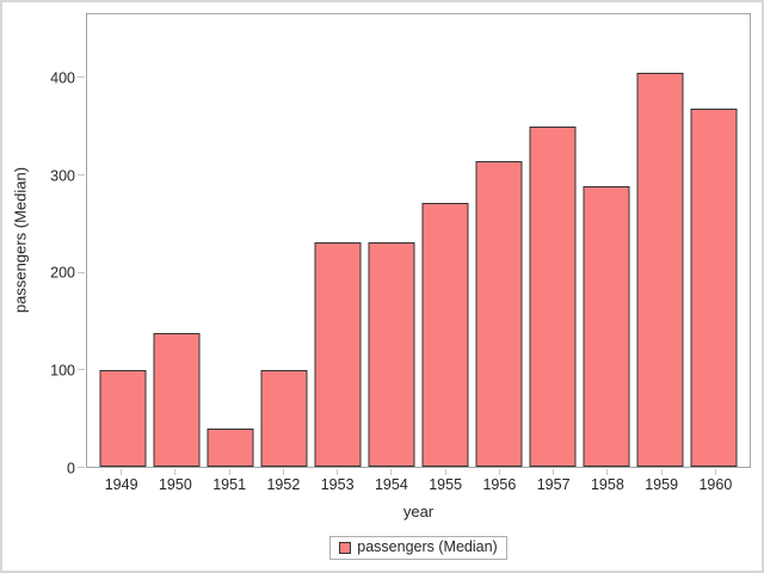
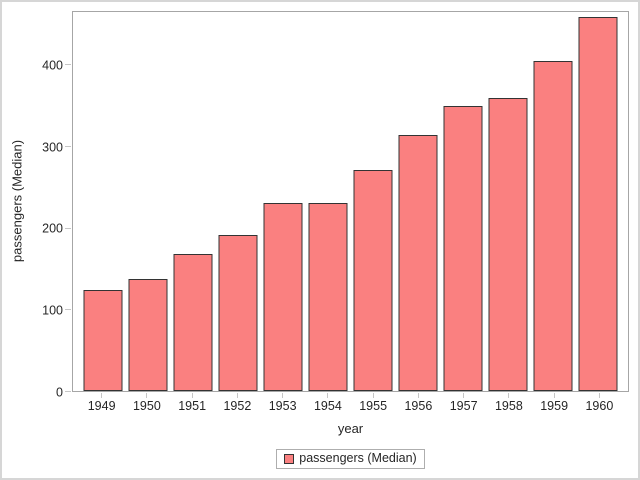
1949: 100 -> 120
1951: 40 -> 170
1952: 100 -> 190
1958: 290 -> 360
1960: 370 -> 460
